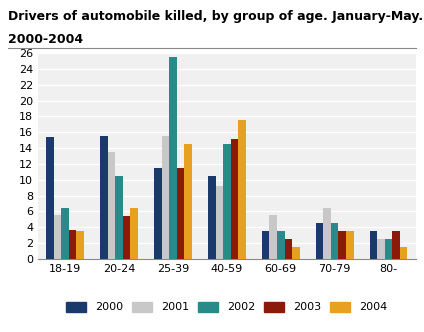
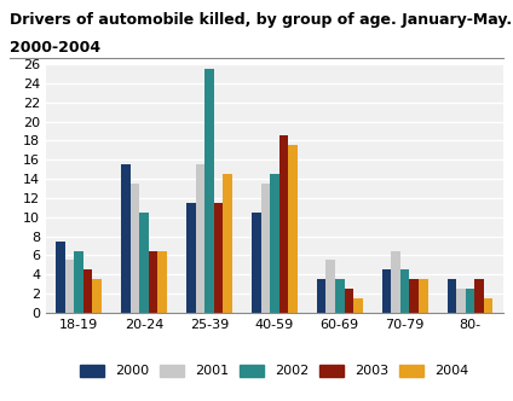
2000/18-19: 15.4 -> 7.5
2003/18-19: 3.6 -> 4.5
2003/20-24: 5.4 -> 6.5
2001/40-59: 9.2 -> 13.5
2003/40-59: 15.2 -> 18.5
